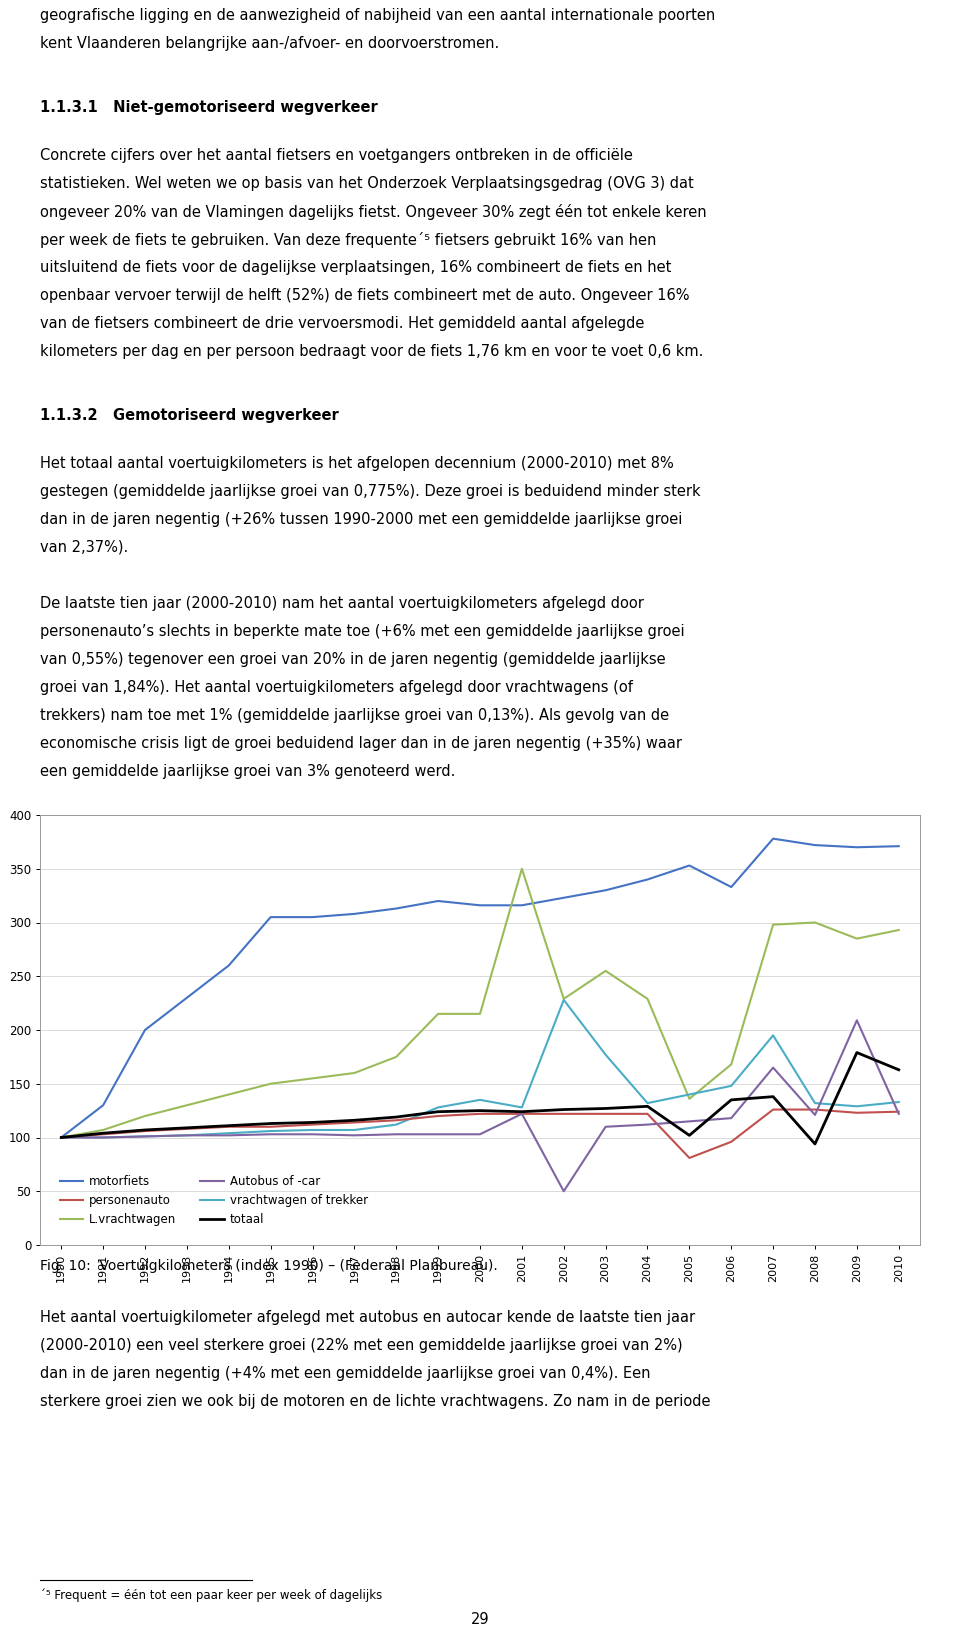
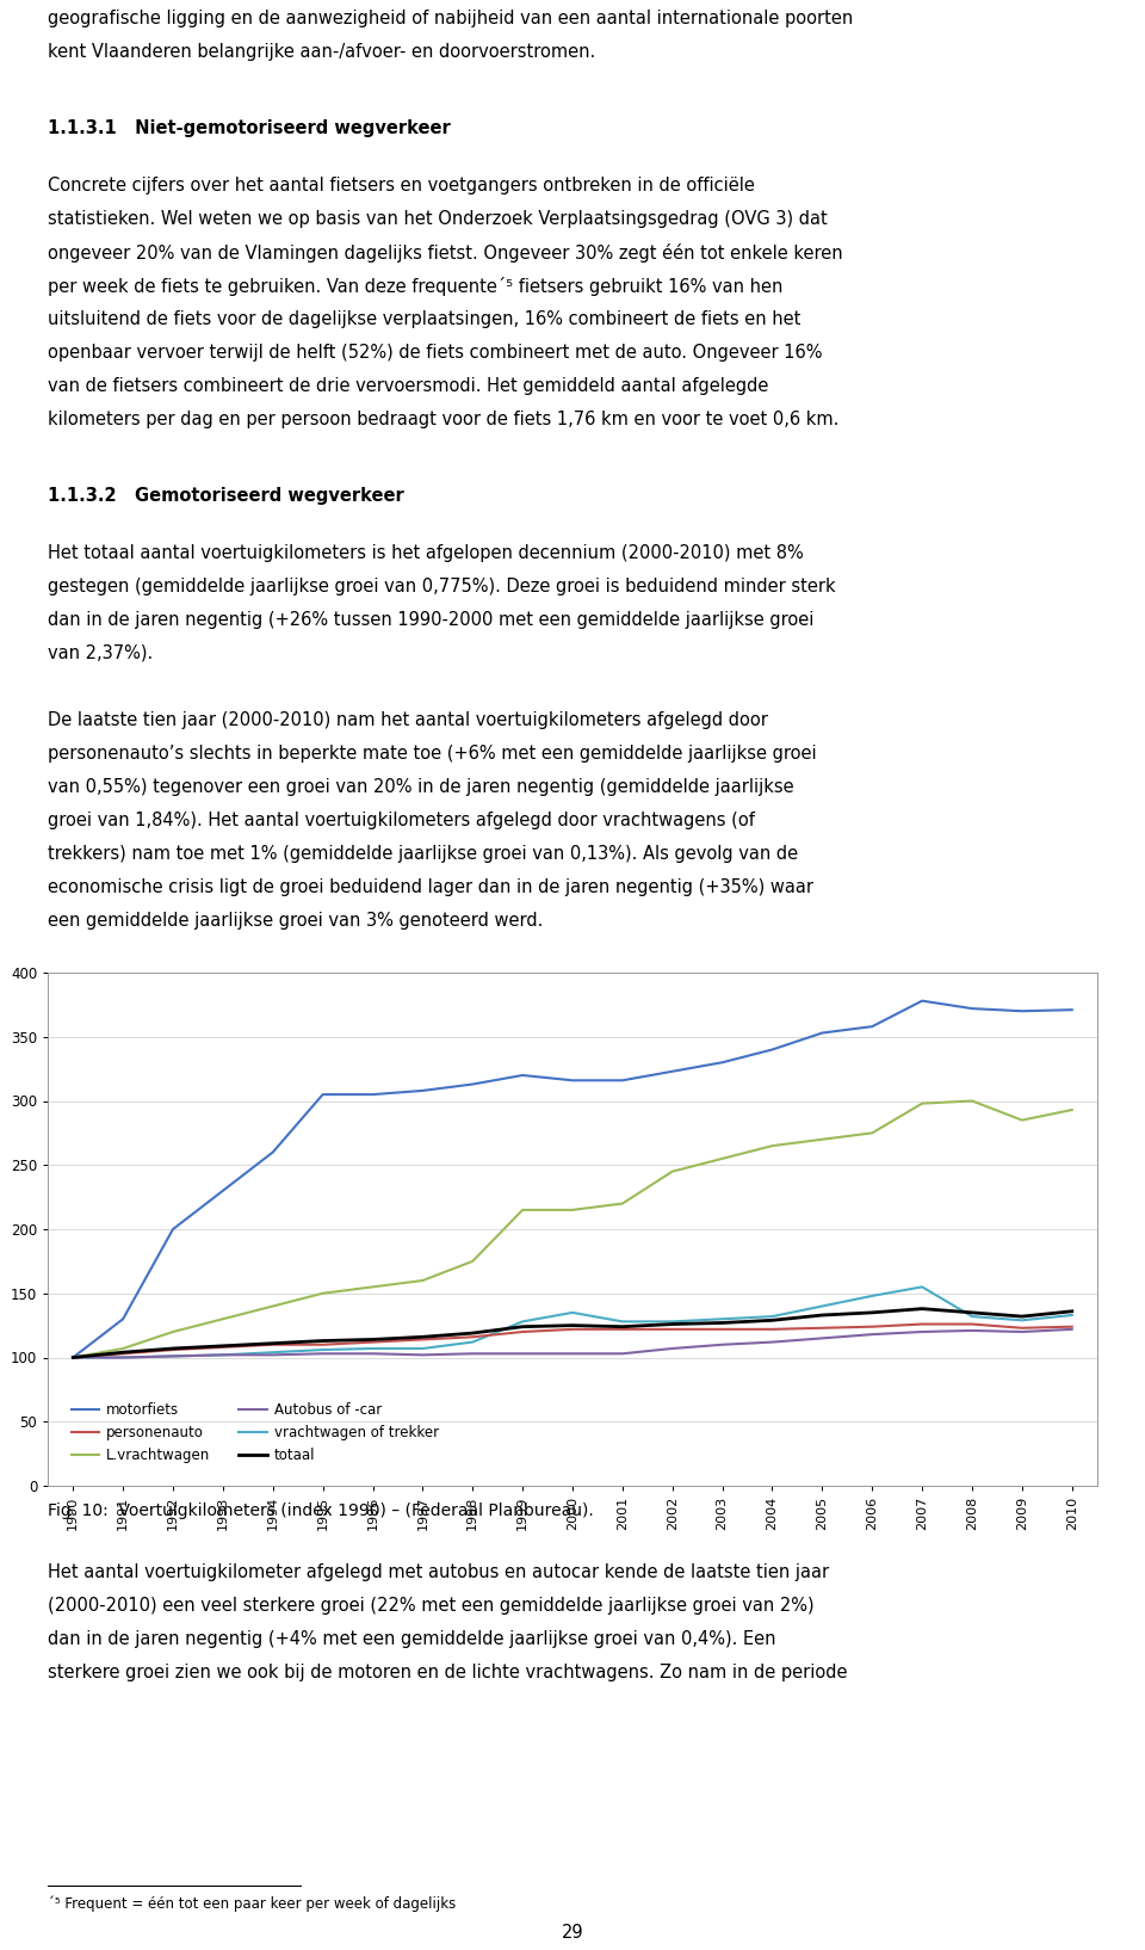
L.vrachtwagen/2001: 350 -> 220
Autobus of -car/2001: 122 -> 103
L.vrachtwagen/2002: 229 -> 245
vrachtwagen of trekker/2002: 228 -> 128
Autobus of -car/2002: 50 -> 107
vrachtwagen of trekker/2003: 177 -> 130
L.vrachtwagen/2004: 229 -> 265
L.vrachtwagen/2005: 136 -> 270
personenauto/2005: 81 -> 123
totaal/2005: 102 -> 133
motorfiets/2006: 333 -> 358
L.vrachtwagen/2006: 168 -> 275
personenauto/2006: 96 -> 124
vrachtwagen of trekker/2007: 195 -> 155
Autobus of -car/2007: 165 -> 120
totaal/2008: 94 -> 135
Autobus of -car/2009: 209 -> 120
totaal/2009: 179 -> 132
totaal/2010: 163 -> 136
